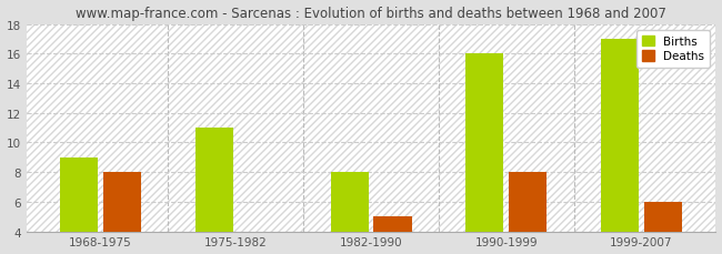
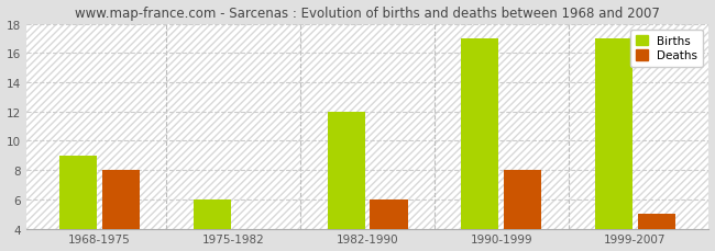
Births/1975-1982: 11 -> 6
Births/1982-1990: 8 -> 12
Deaths/1982-1990: 5 -> 6
Births/1990-1999: 16 -> 17
Deaths/1999-2007: 6 -> 5
